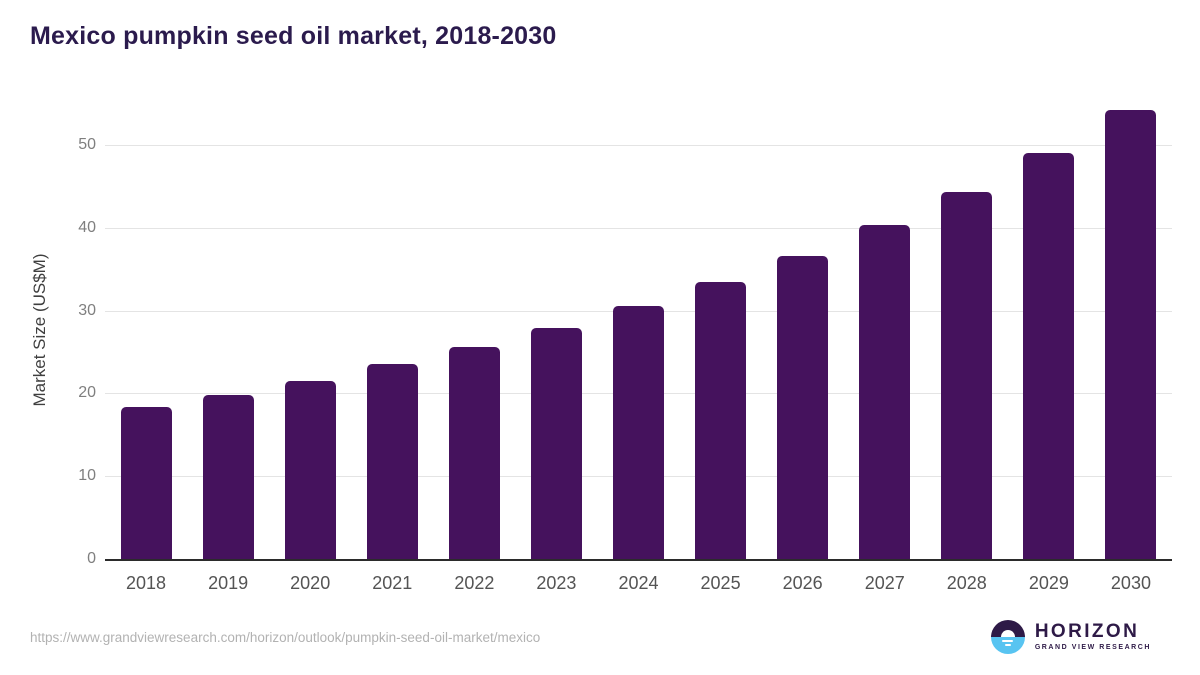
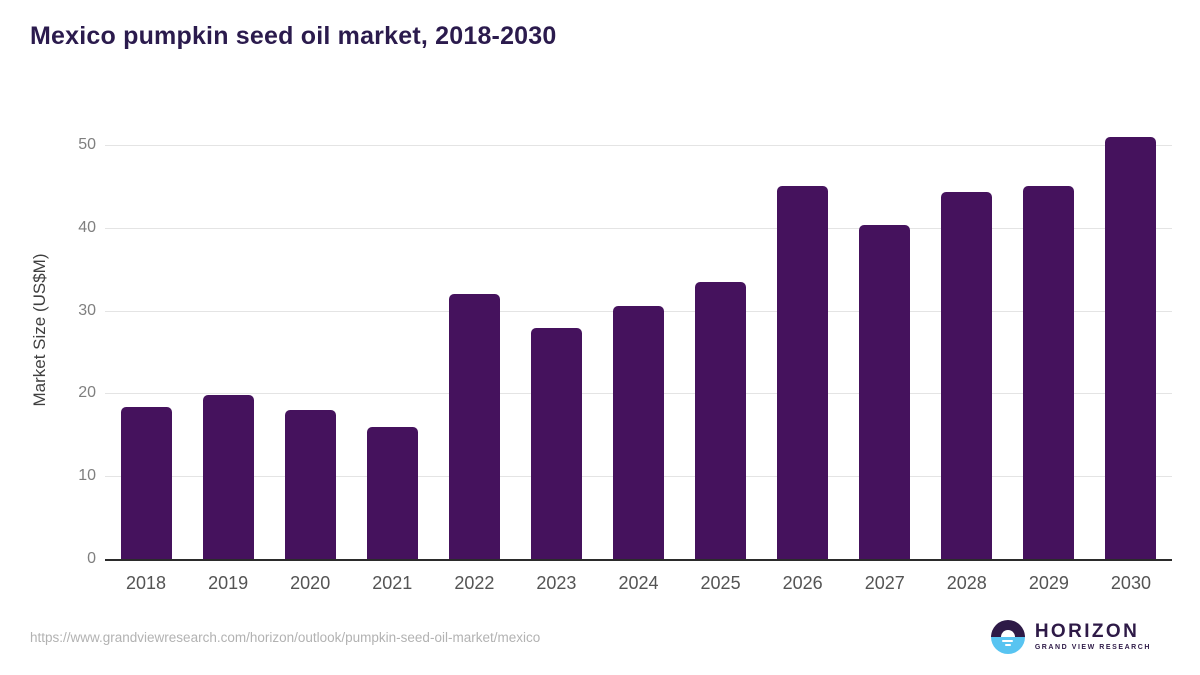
2020: 22 -> 18
2021: 24 -> 16
2022: 26 -> 32
2026: 37 -> 45
2029: 49 -> 45
2030: 54 -> 51
